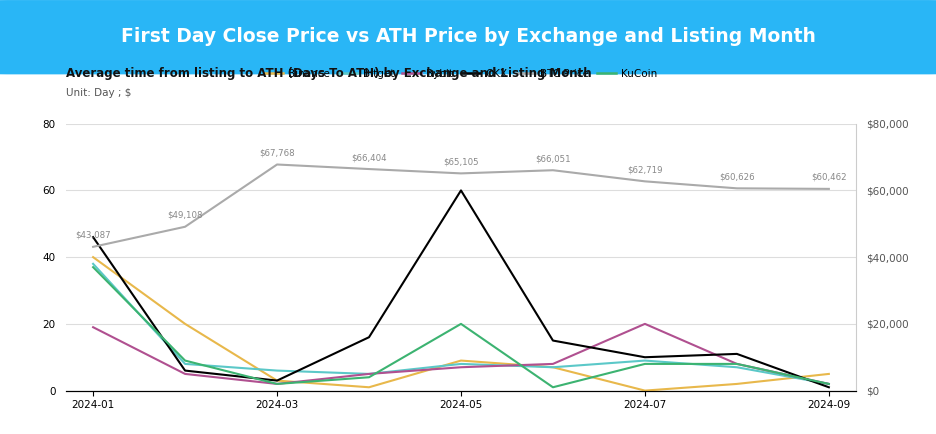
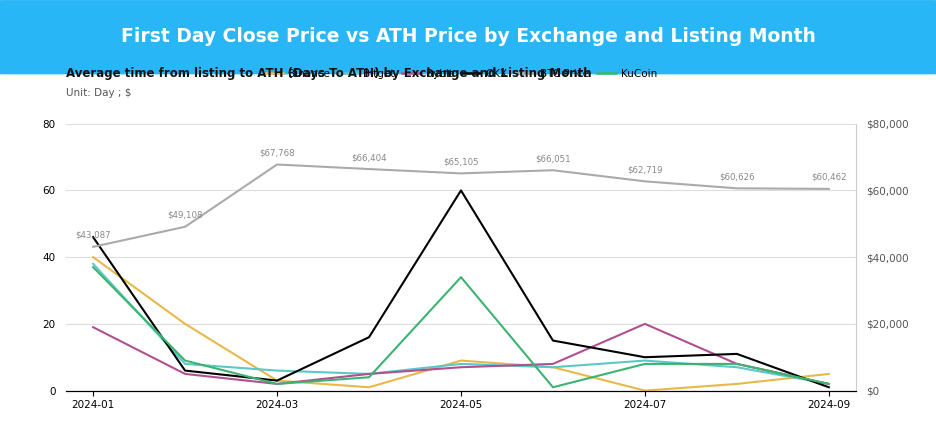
KuCoin/2024-05: 20 -> 34
